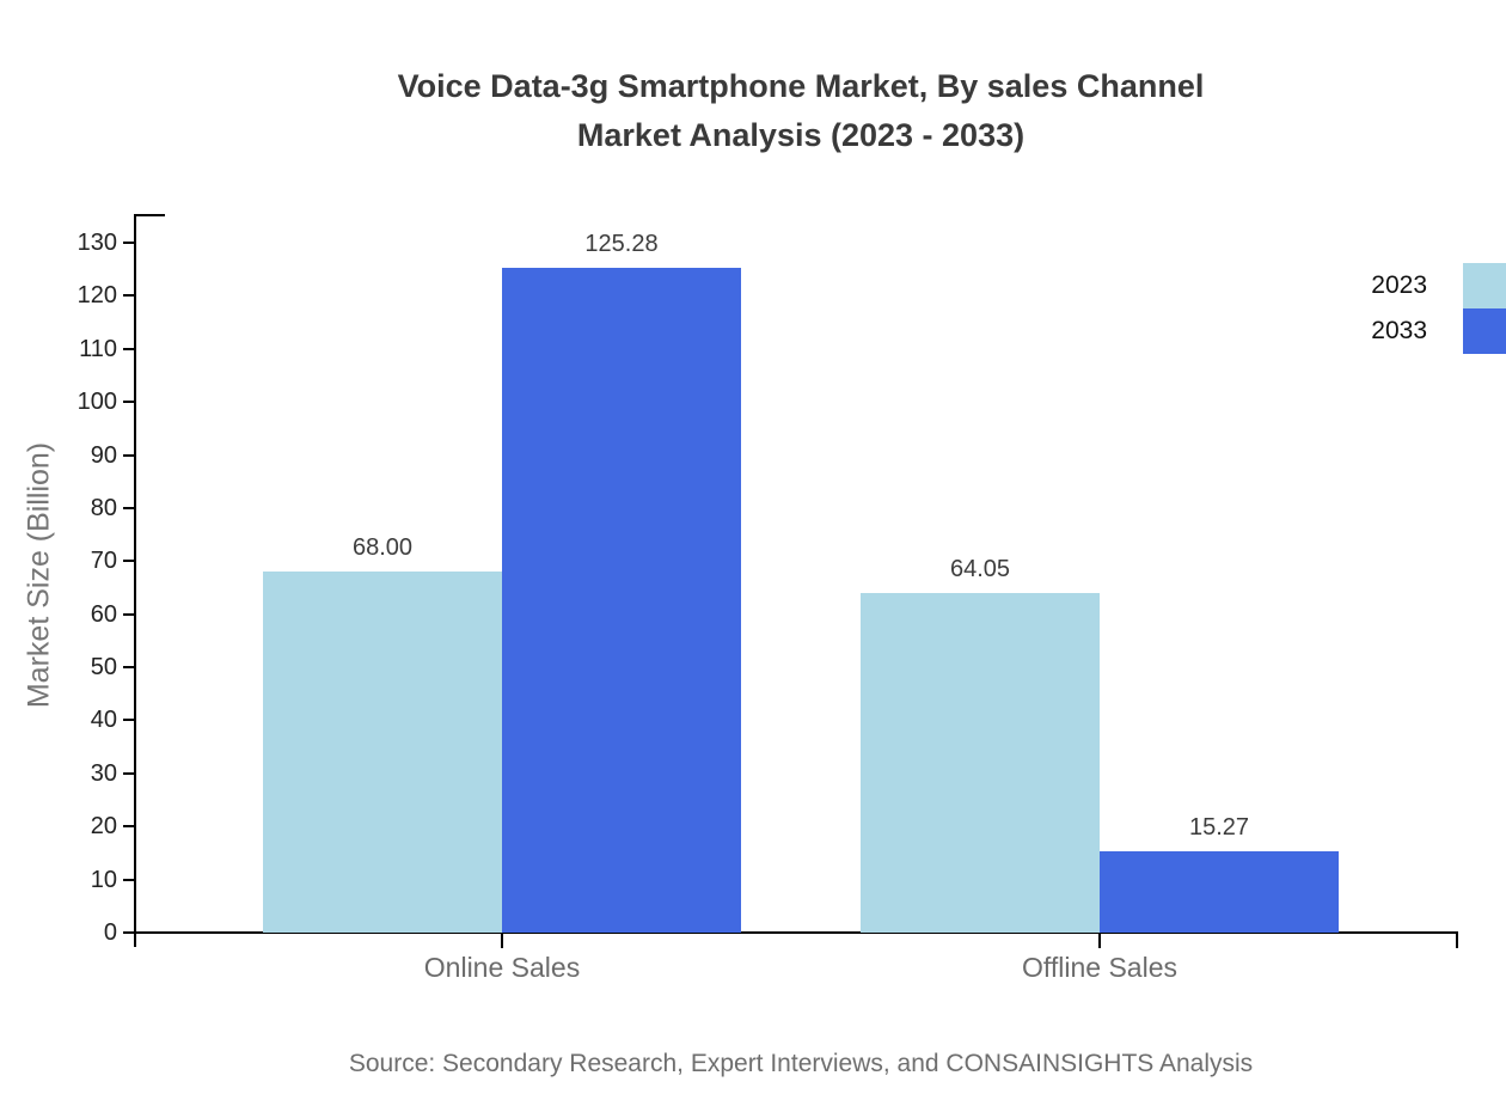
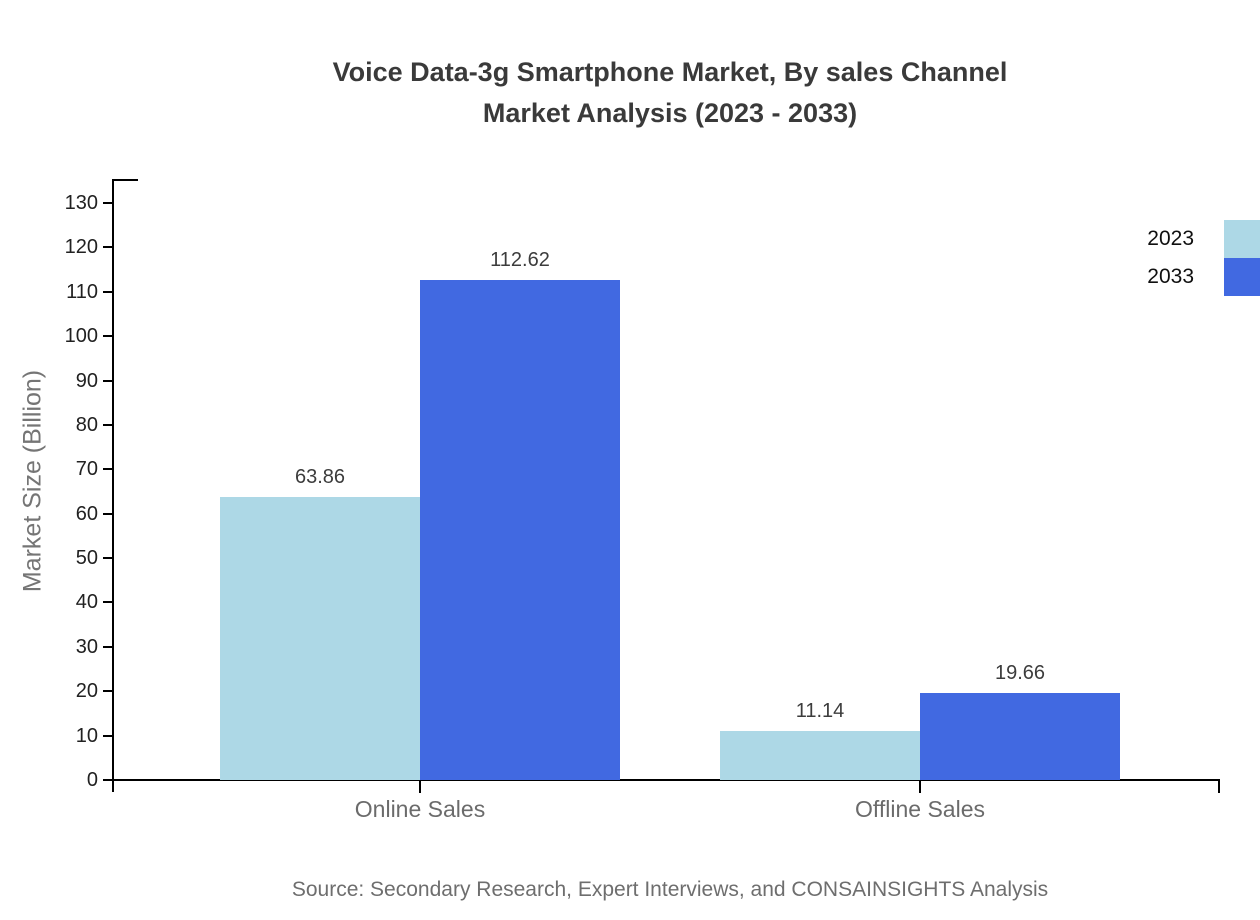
2023/Online Sales: 68.00 -> 63.86
2033/Online Sales: 125.28 -> 112.62
2023/Offline Sales: 64.05 -> 11.14
2033/Offline Sales: 15.27 -> 19.66
